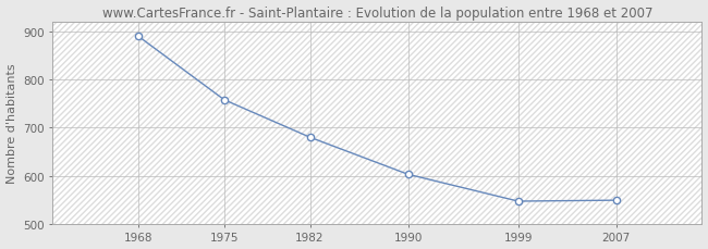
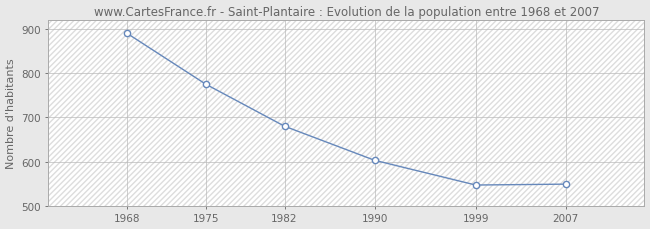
1975: 758 -> 775
